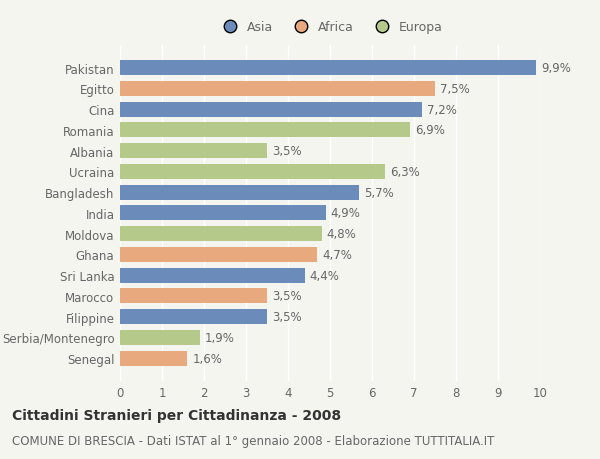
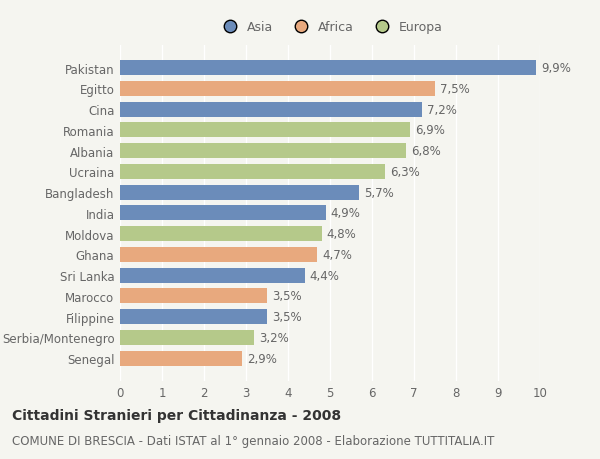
Albania: 3,5% -> 6,8%
Serbia/Montenegro: 1,9% -> 3,2%
Senegal: 1,6% -> 2,9%
